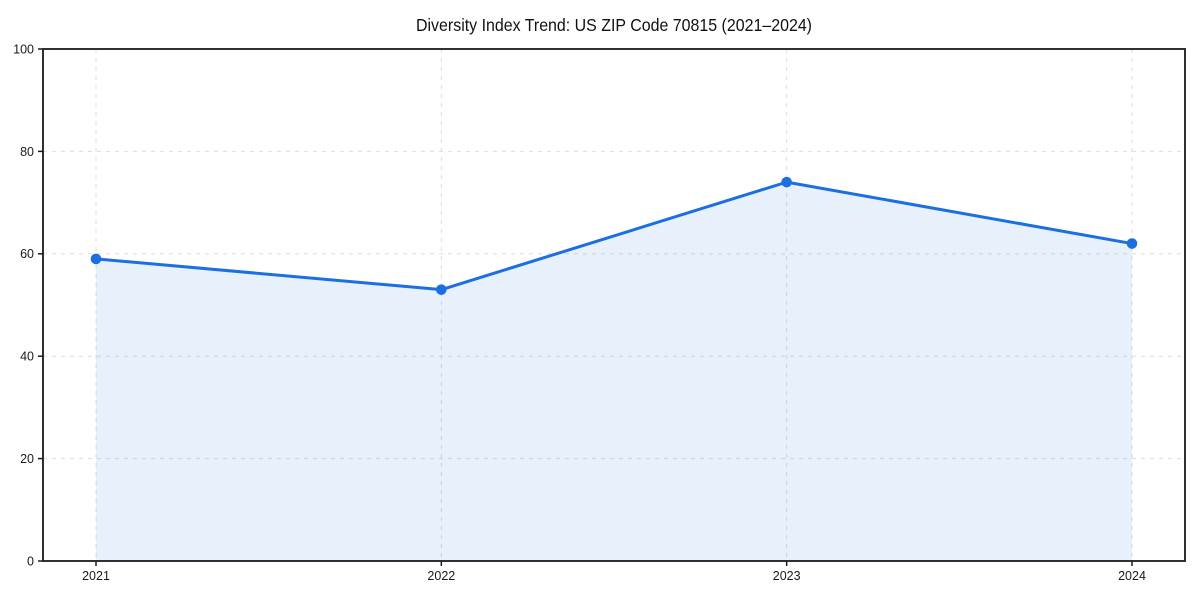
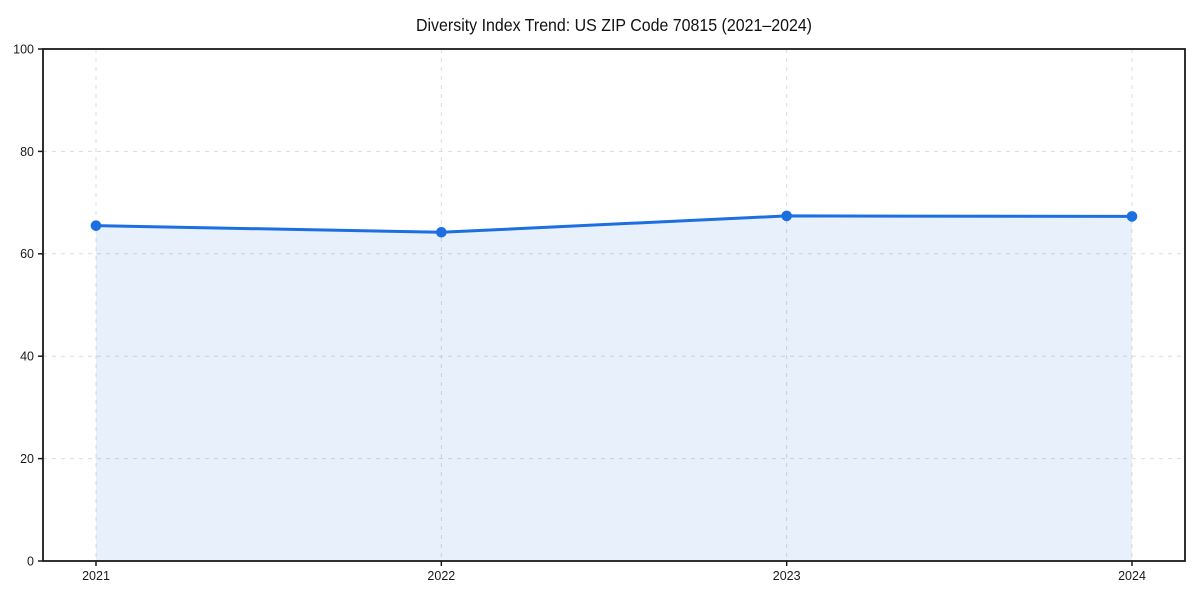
2021: 59 -> 66
2022: 53 -> 64
2023: 74 -> 67
2024: 62 -> 67
